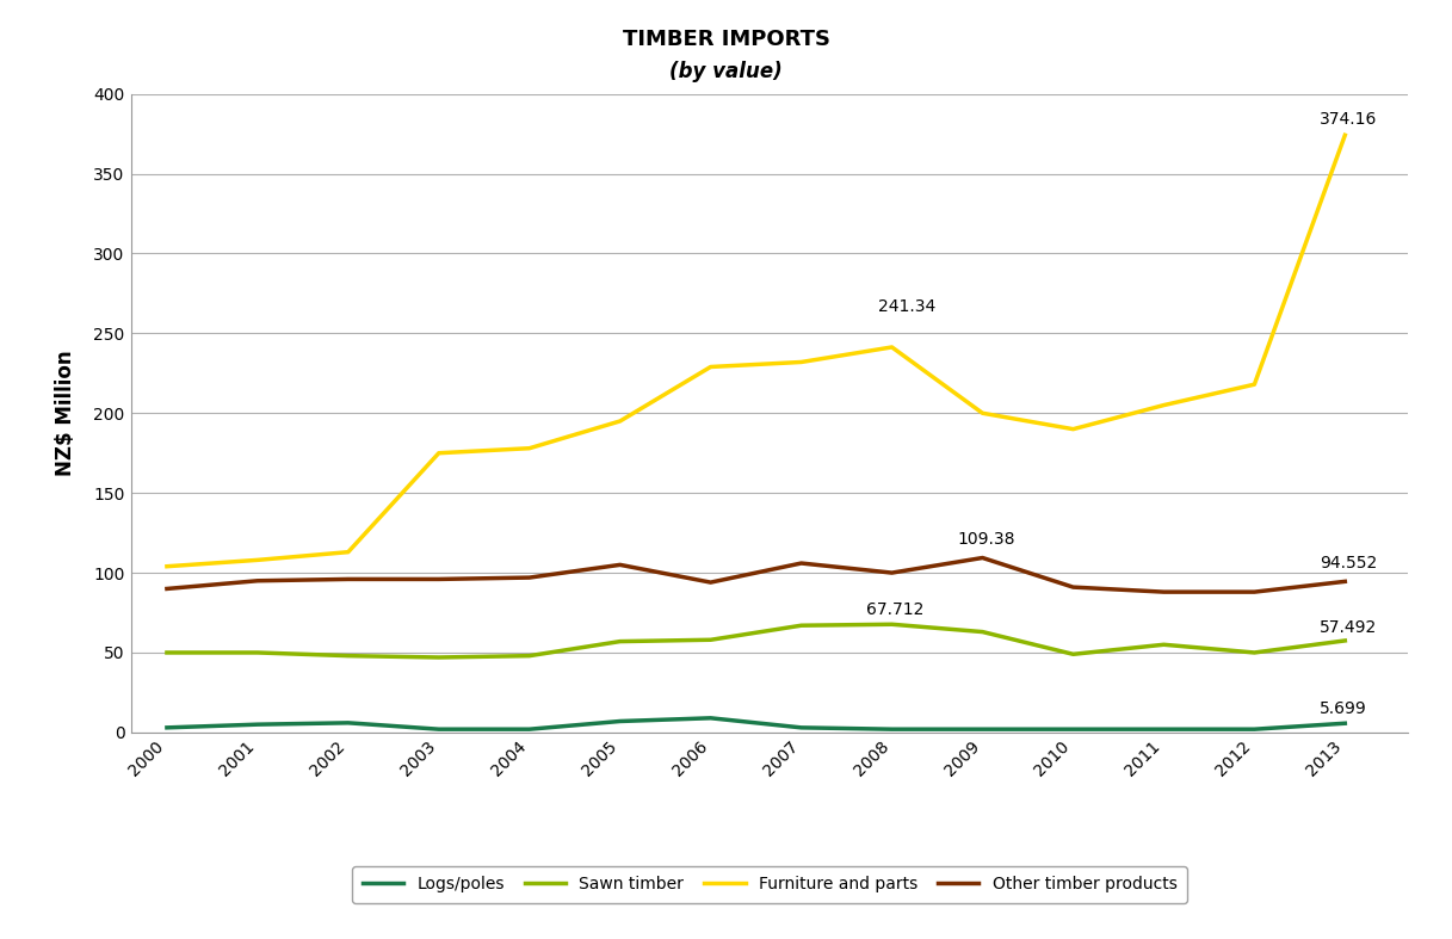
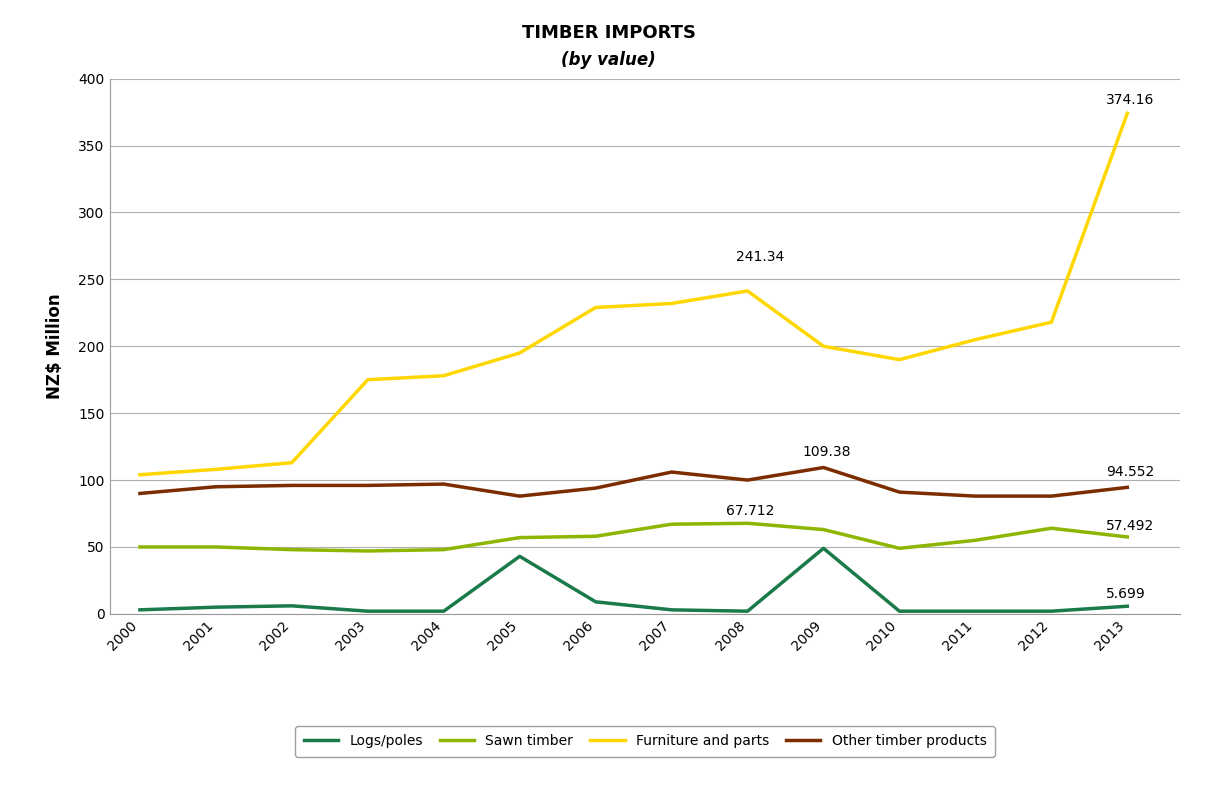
Logs/poles/2005: 7 -> 43
Other timber products/2005: 105 -> 88
Logs/poles/2009: 2 -> 49
Sawn timber/2012: 50 -> 64
